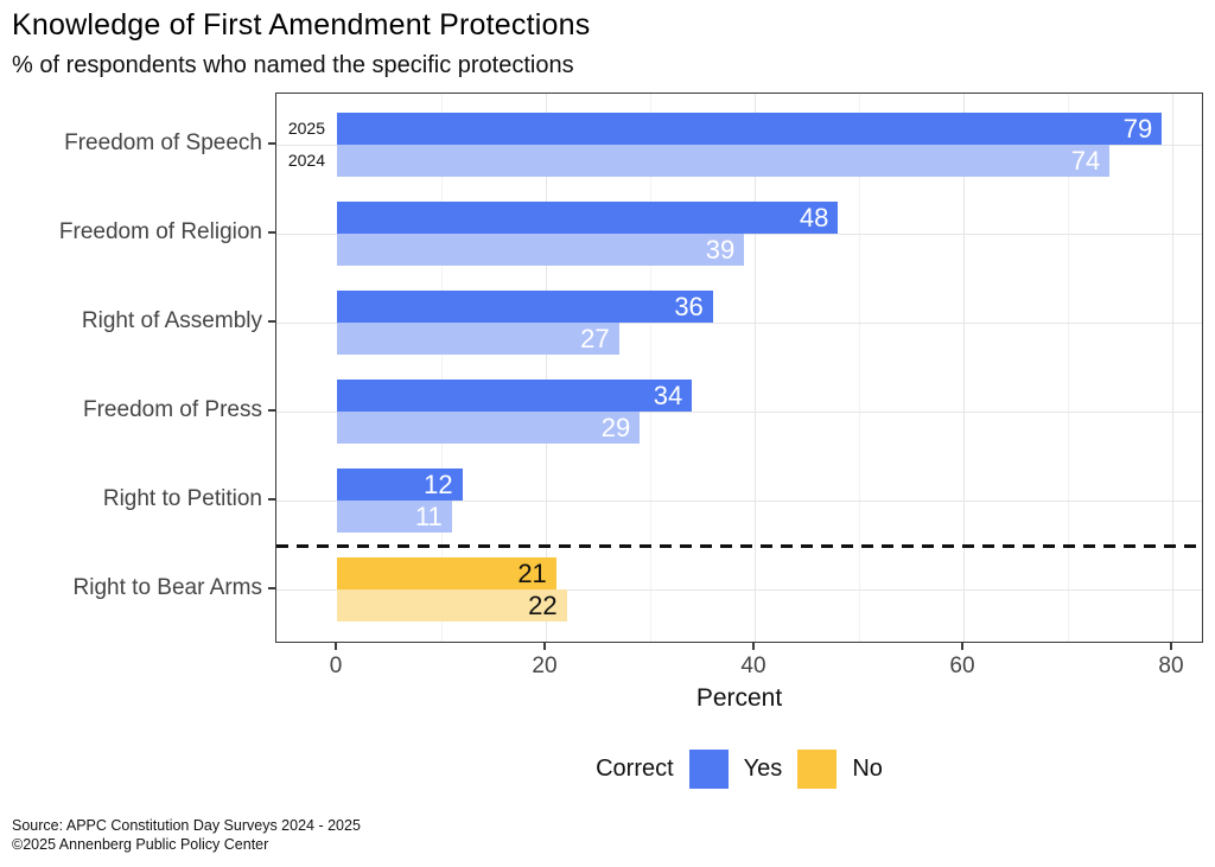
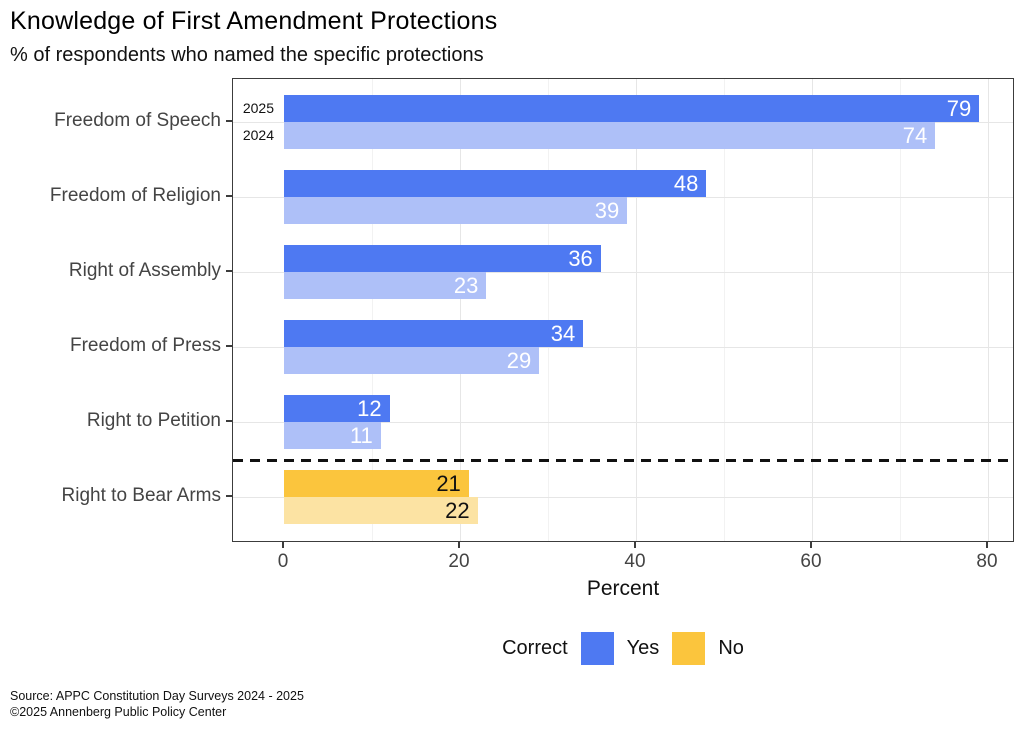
2024/Right of Assembly: 27 -> 23
